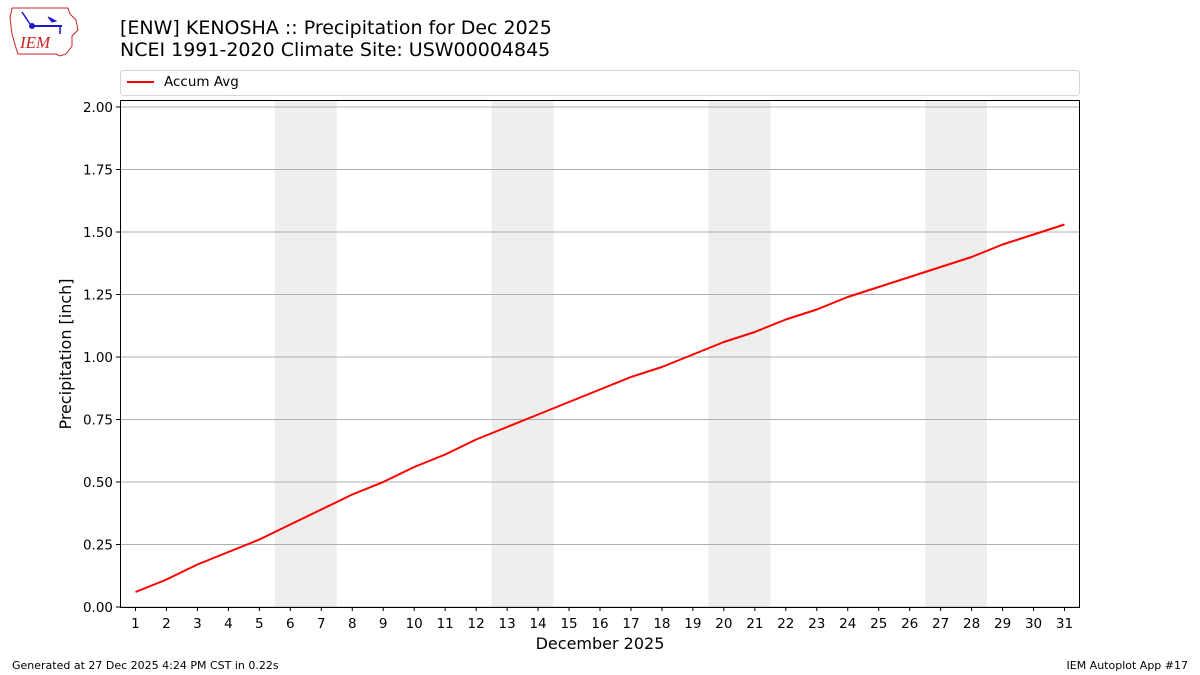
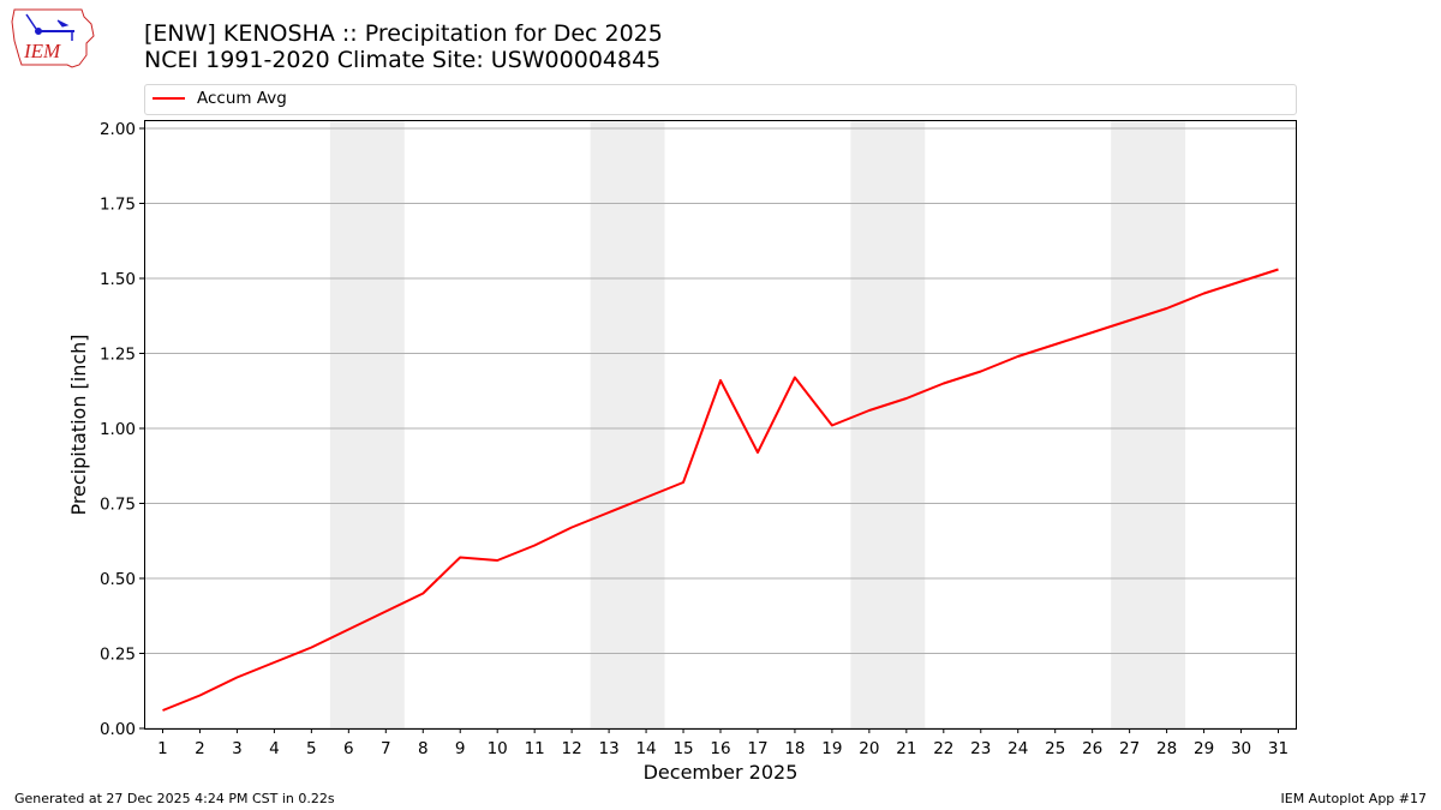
9: 0.50 -> 0.57
16: 0.87 -> 1.16
18: 0.96 -> 1.17
